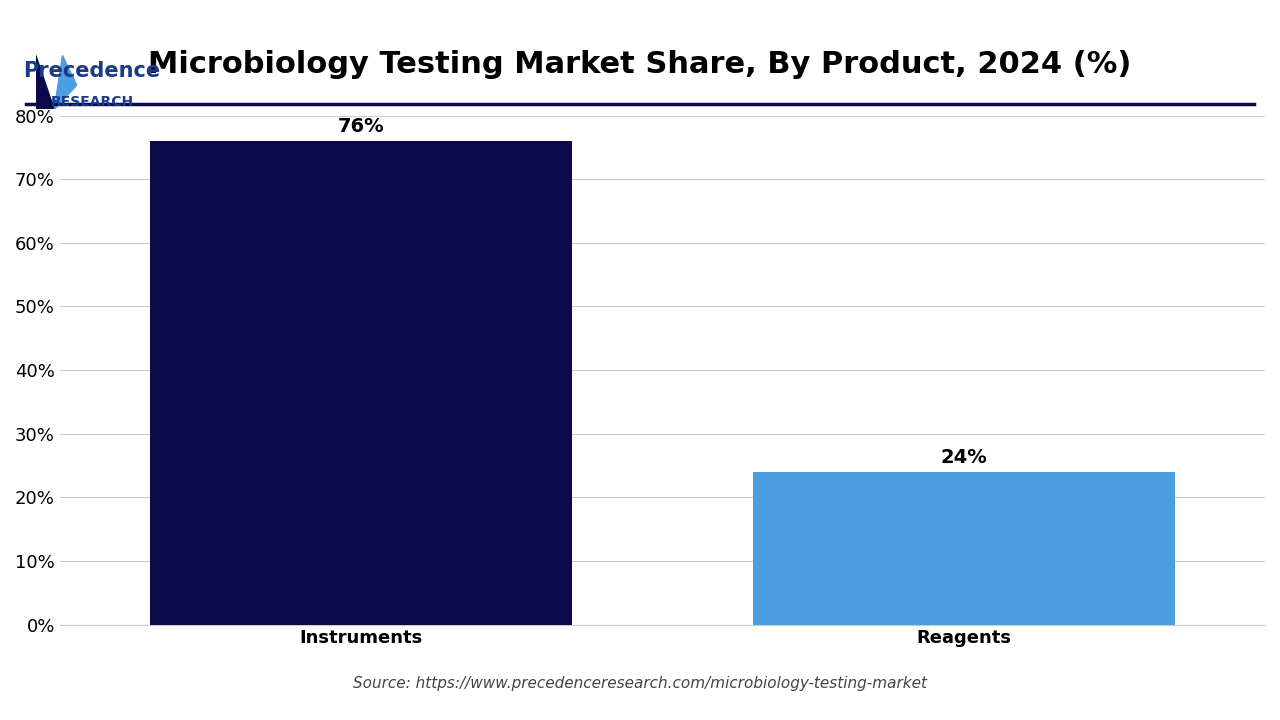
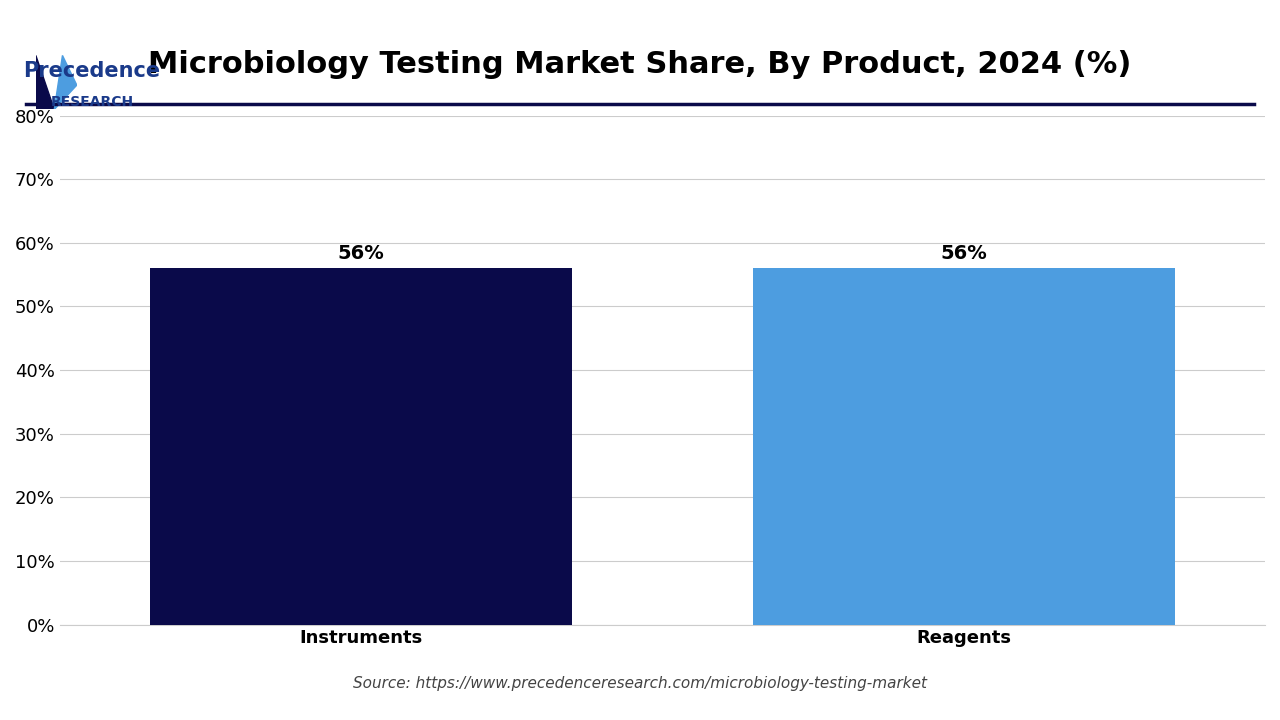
Instruments: 76% -> 56%
Reagents: 24% -> 56%
